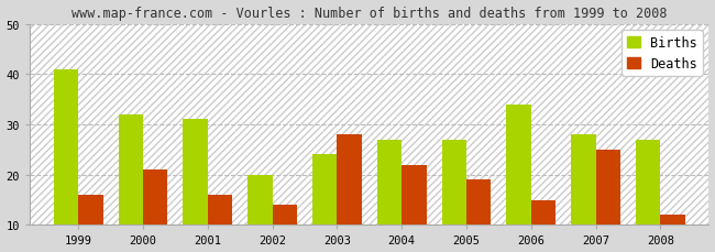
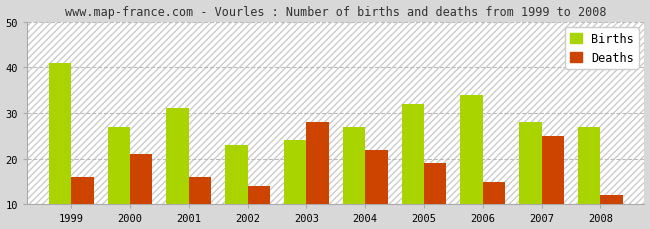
Births/2000: 32 -> 27
Births/2002: 20 -> 23
Births/2005: 27 -> 32
